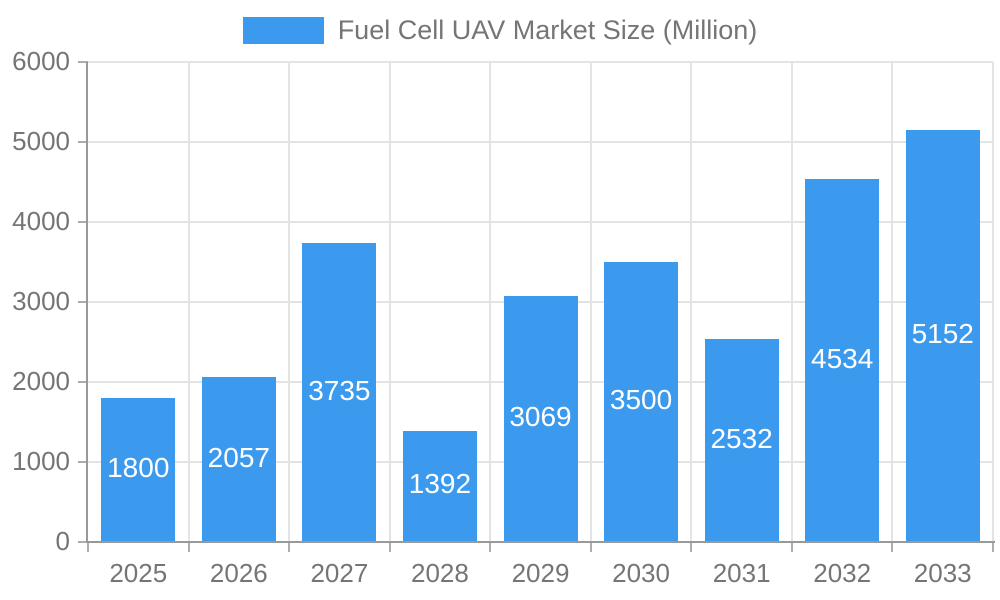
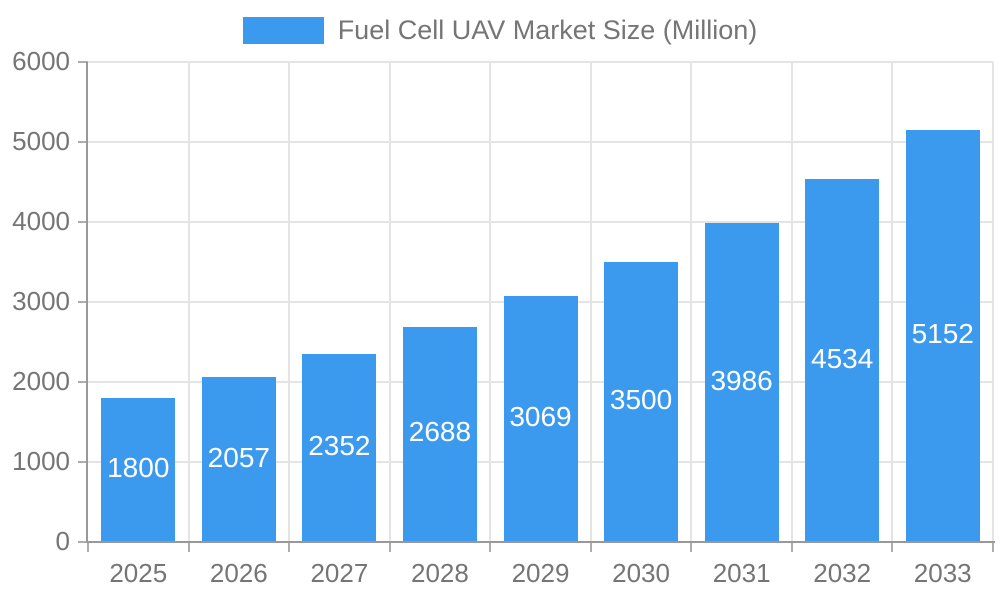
2027: 3735 -> 2352
2028: 1392 -> 2688
2031: 2532 -> 3986
